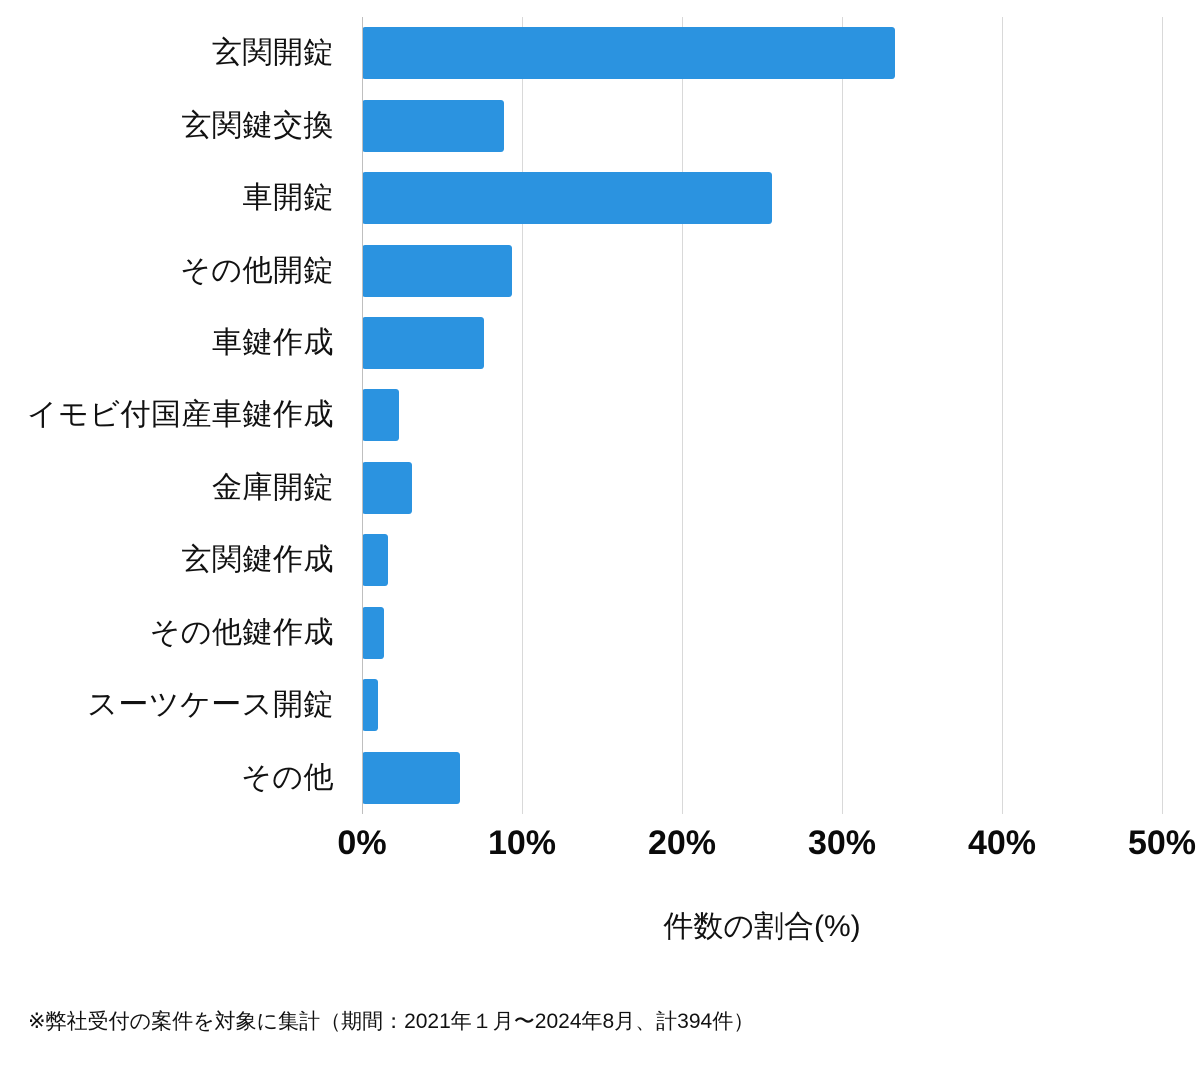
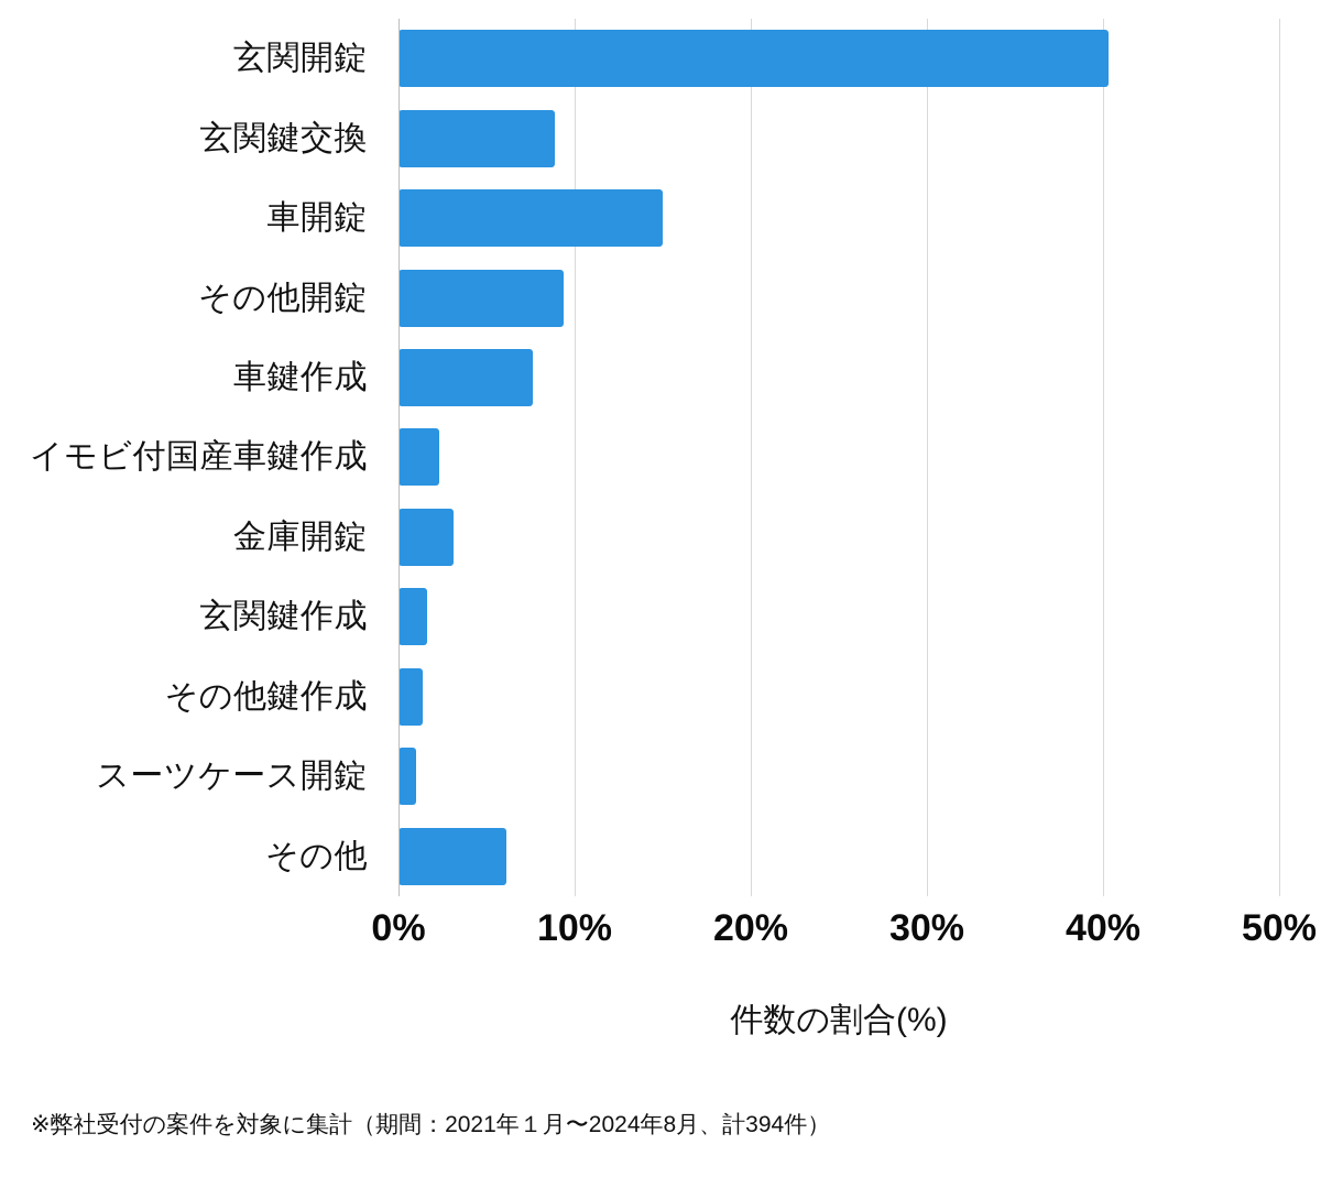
玄関開錠: 33.3% -> 40.3%
車開錠: 25.6% -> 15.0%
